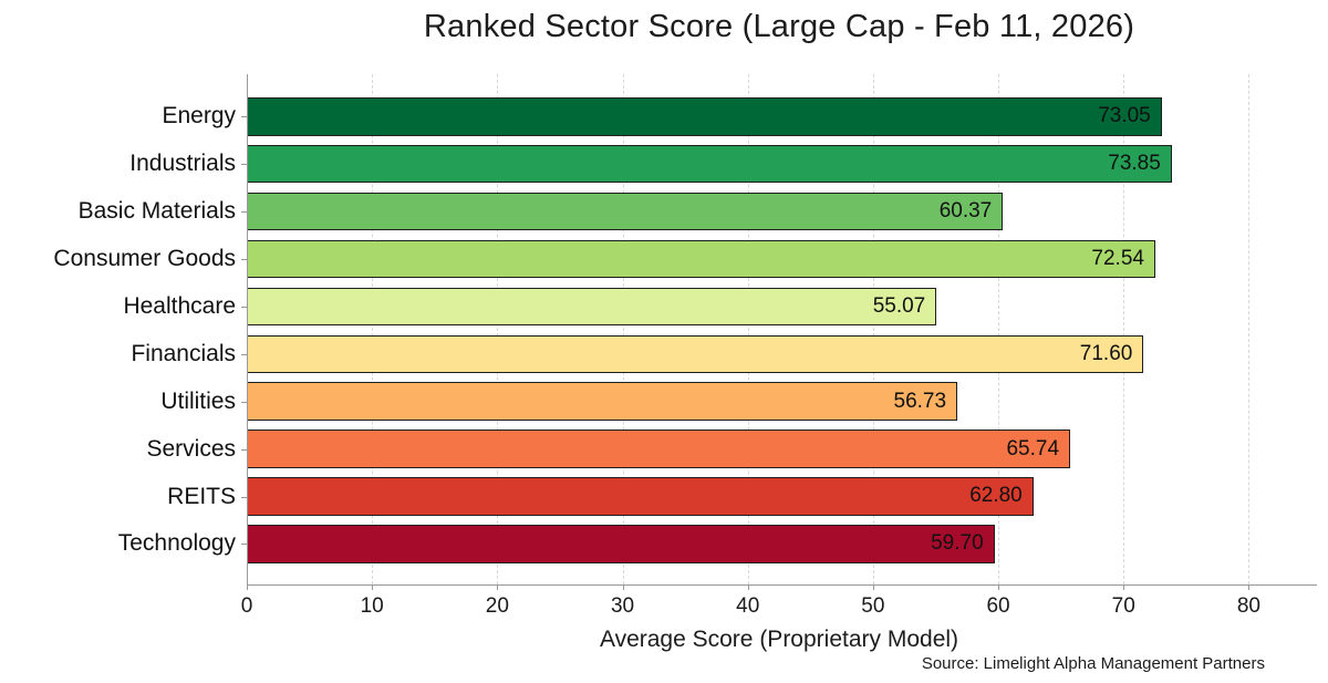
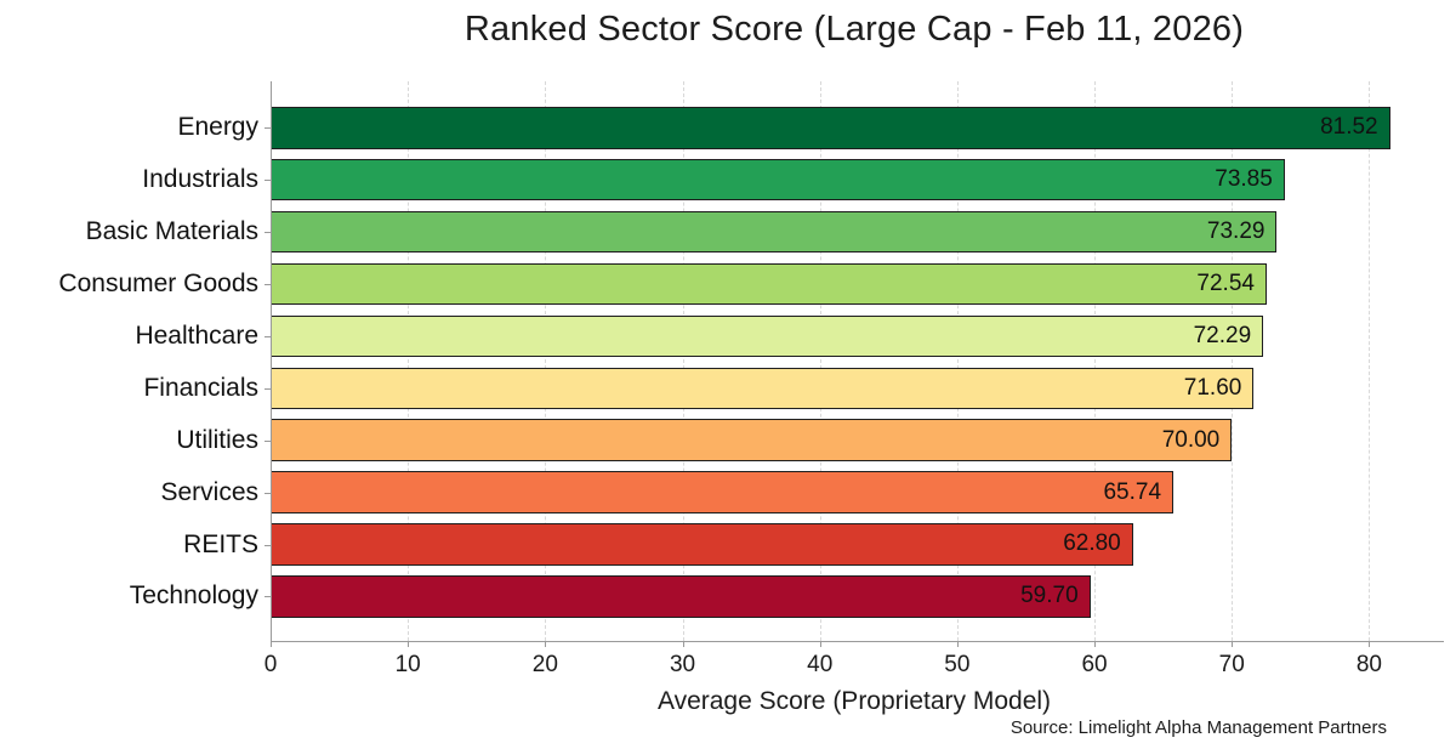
Energy: 73.05 -> 81.52
Basic Materials: 60.37 -> 73.29
Healthcare: 55.07 -> 72.29
Utilities: 56.73 -> 70.00
